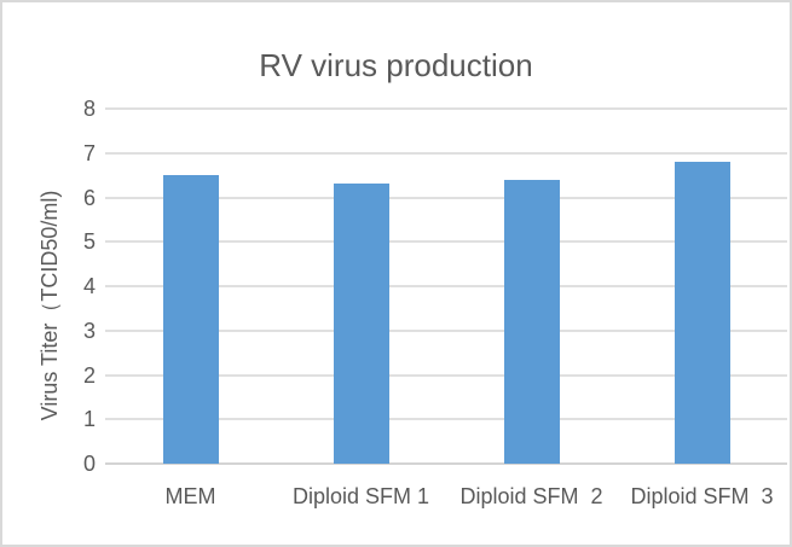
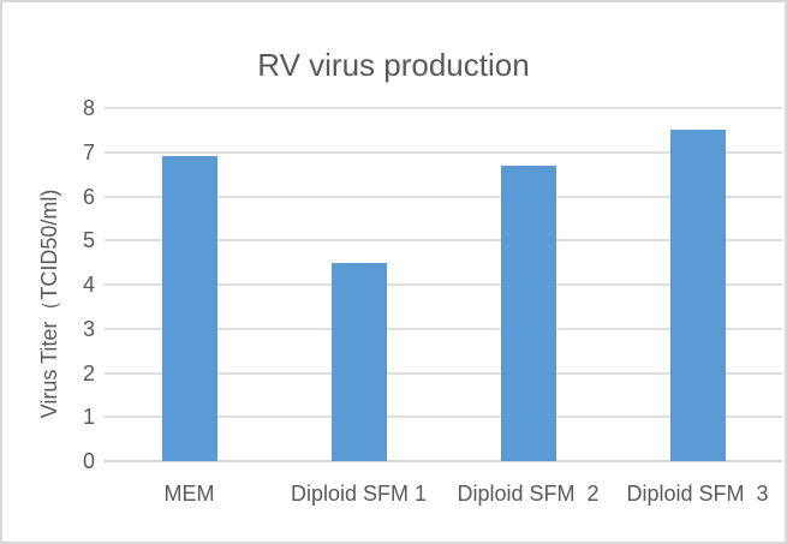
MEM: 6.5 -> 6.9
Diploid SFM 1: 6.3 -> 4.5
Diploid SFM 2: 6.4 -> 6.7
Diploid SFM 3: 6.8 -> 7.5
